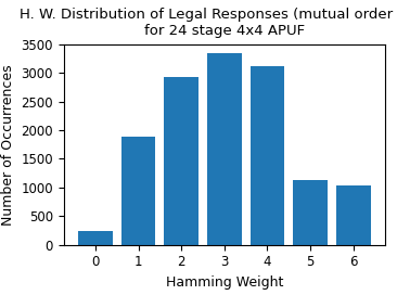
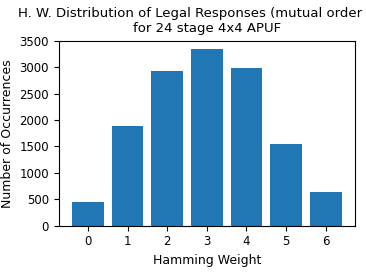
0: 240 -> 450
4: 3120 -> 2980
5: 1140 -> 1540
6: 1040 -> 640
